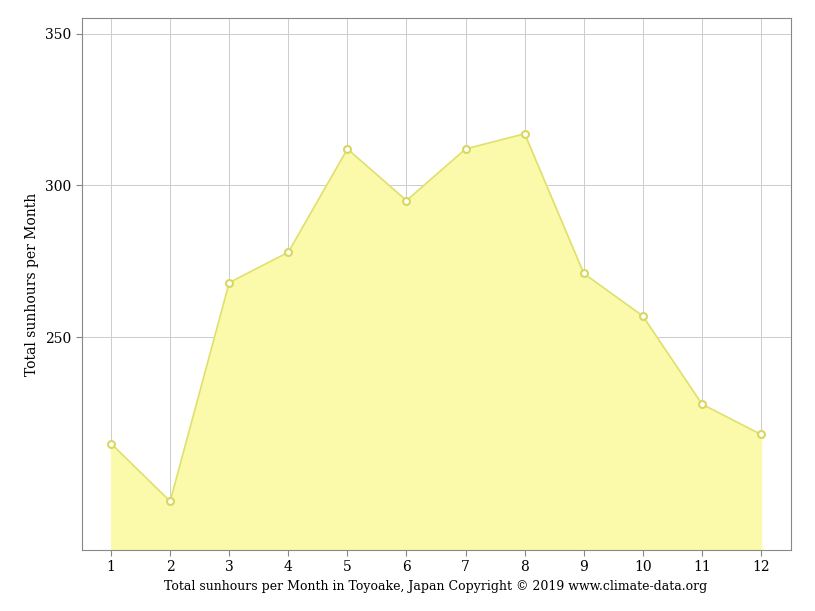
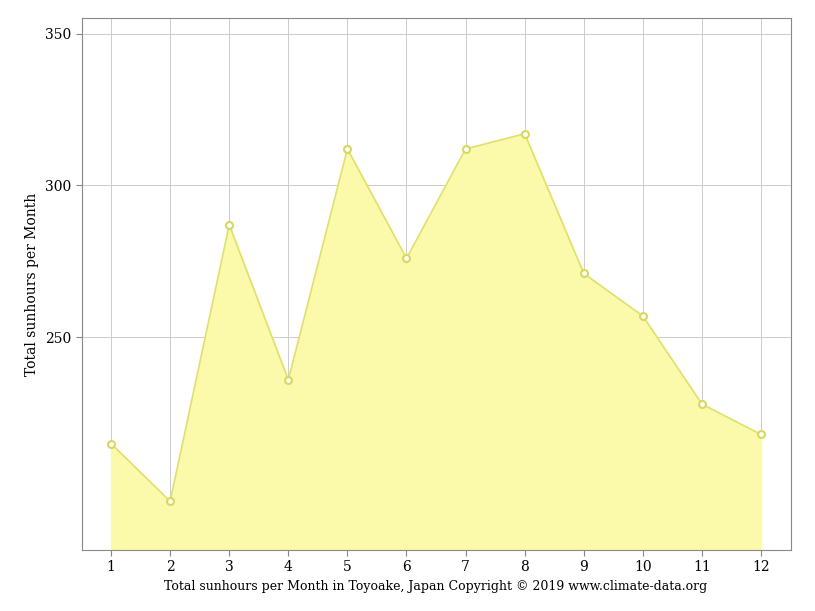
3: 268 -> 287
4: 278 -> 236
6: 295 -> 276
